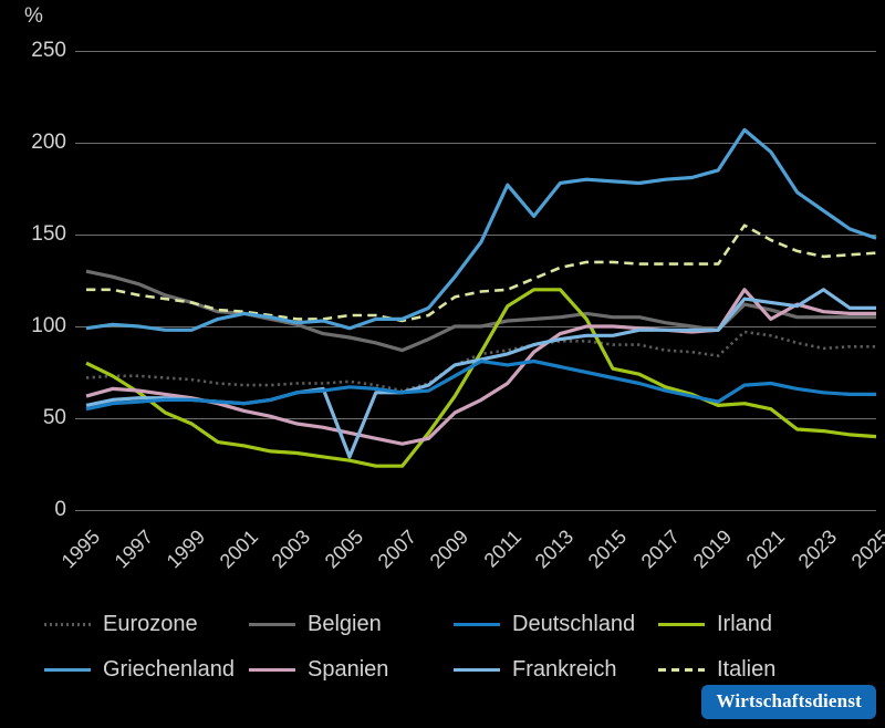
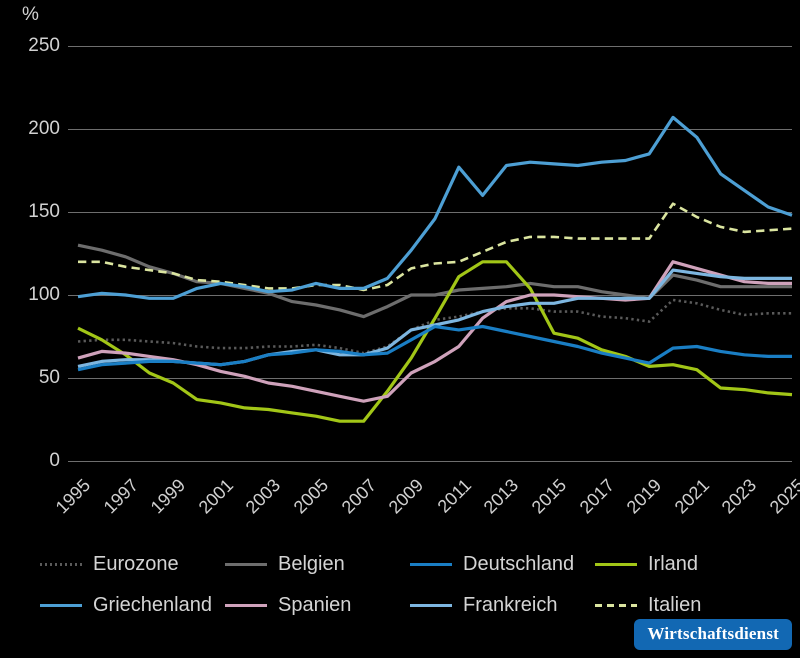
Griechenland/2005: 99 -> 107
Frankreich/2005: 29 -> 67
Spanien/2021: 104 -> 116
Frankreich/2023: 120 -> 110
